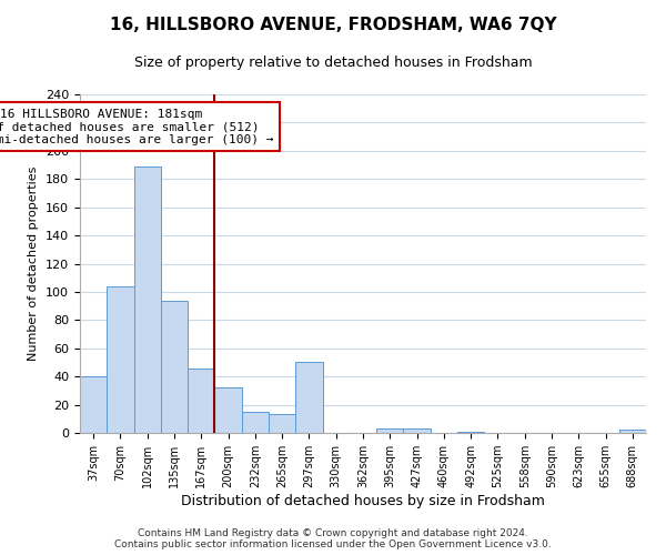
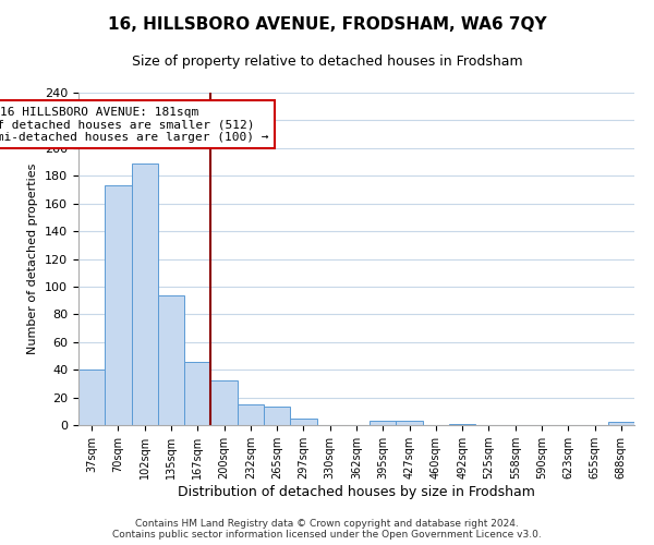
70sqm: 104 -> 173
297sqm: 50 -> 5
